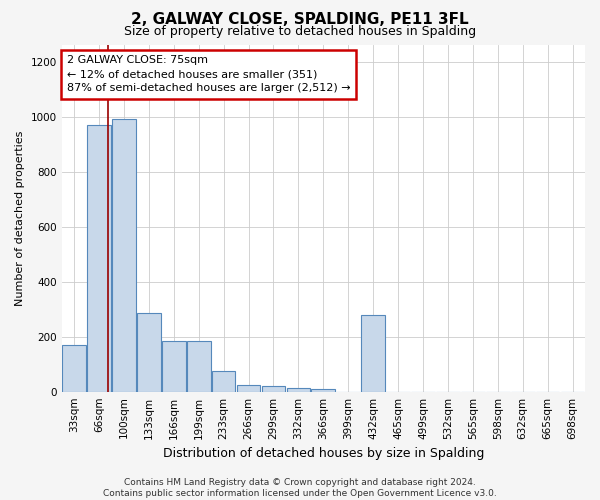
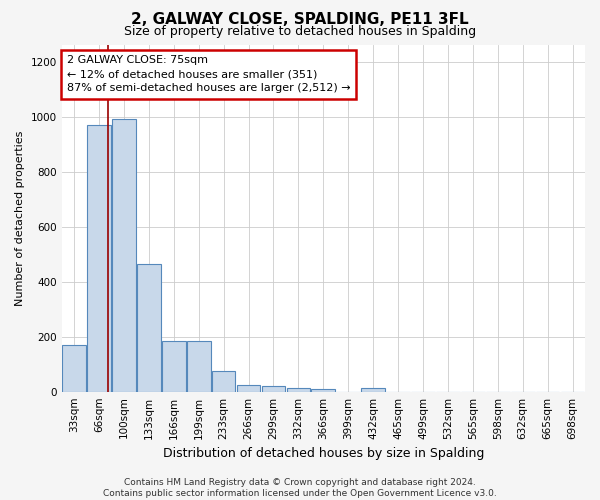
133sqm: 285 -> 465
432sqm: 280 -> 15
